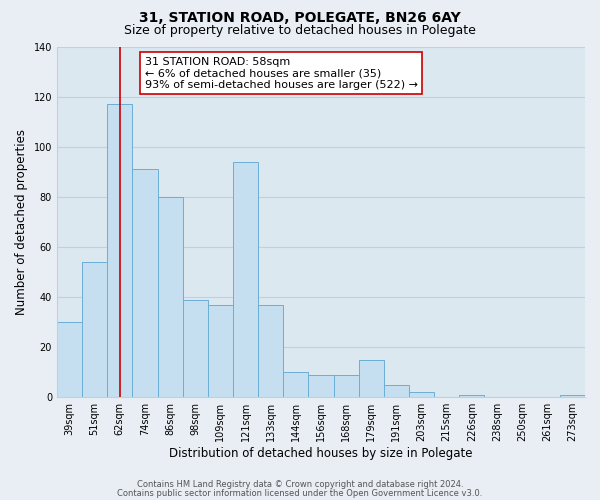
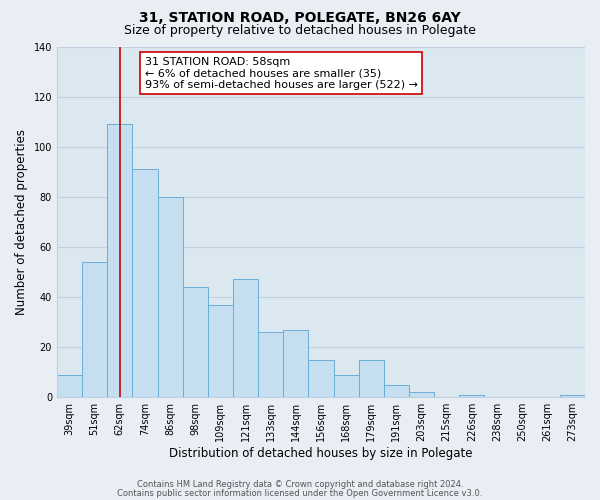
39sqm: 30 -> 9
62sqm: 117 -> 109
98sqm: 39 -> 44
121sqm: 94 -> 47
133sqm: 37 -> 26
144sqm: 10 -> 27
156sqm: 9 -> 15
